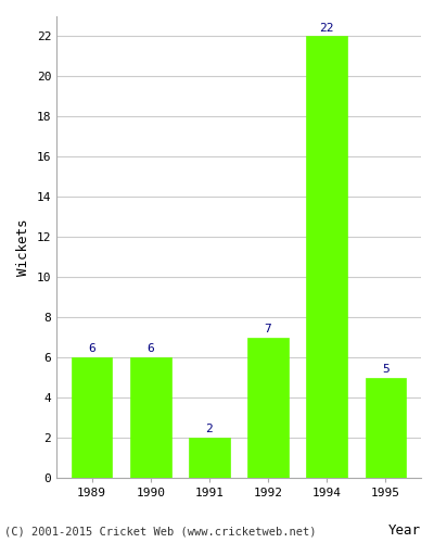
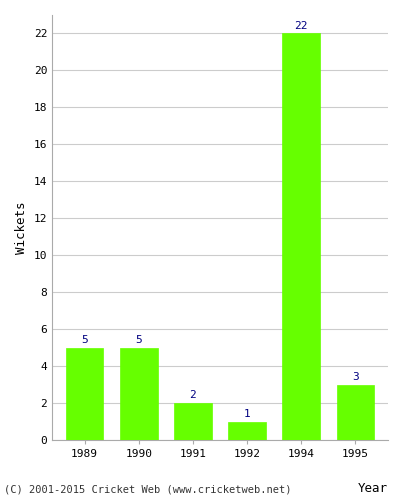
1989: 6 -> 5
1990: 6 -> 5
1992: 7 -> 1
1995: 5 -> 3
